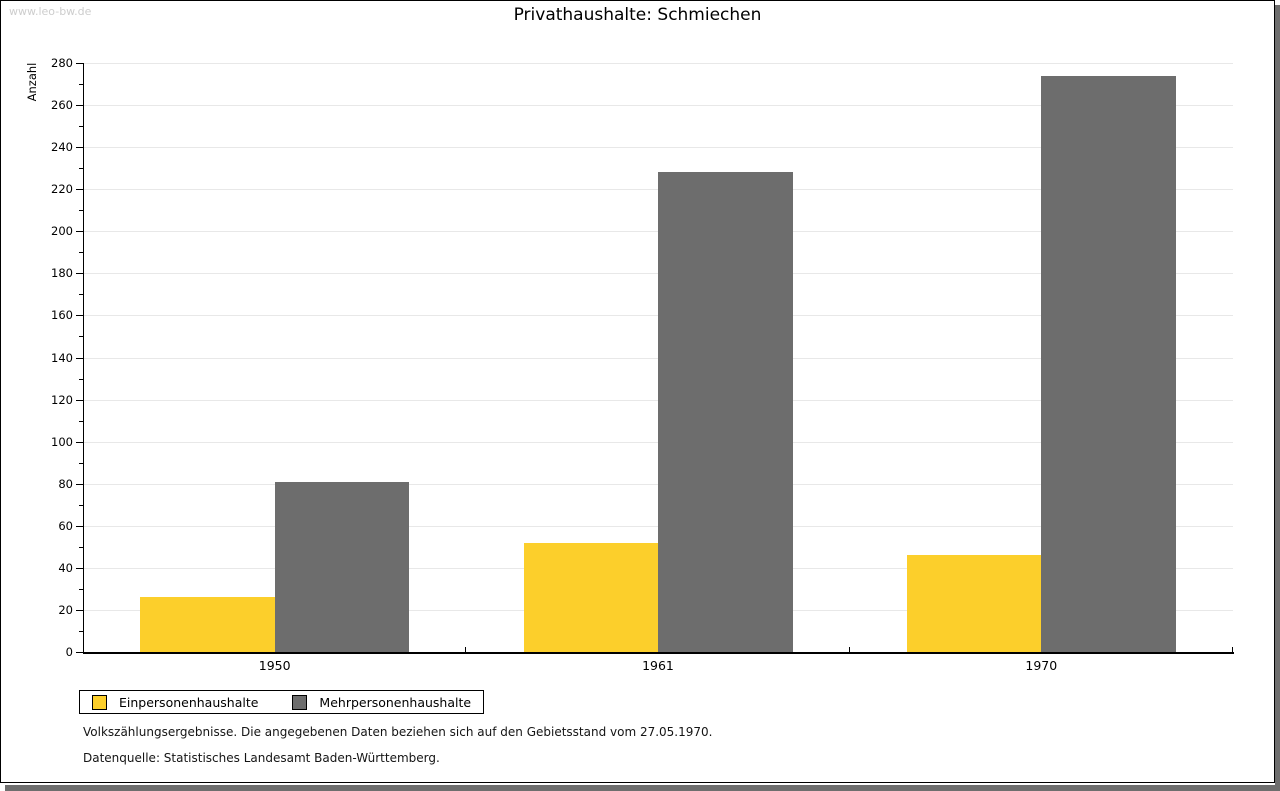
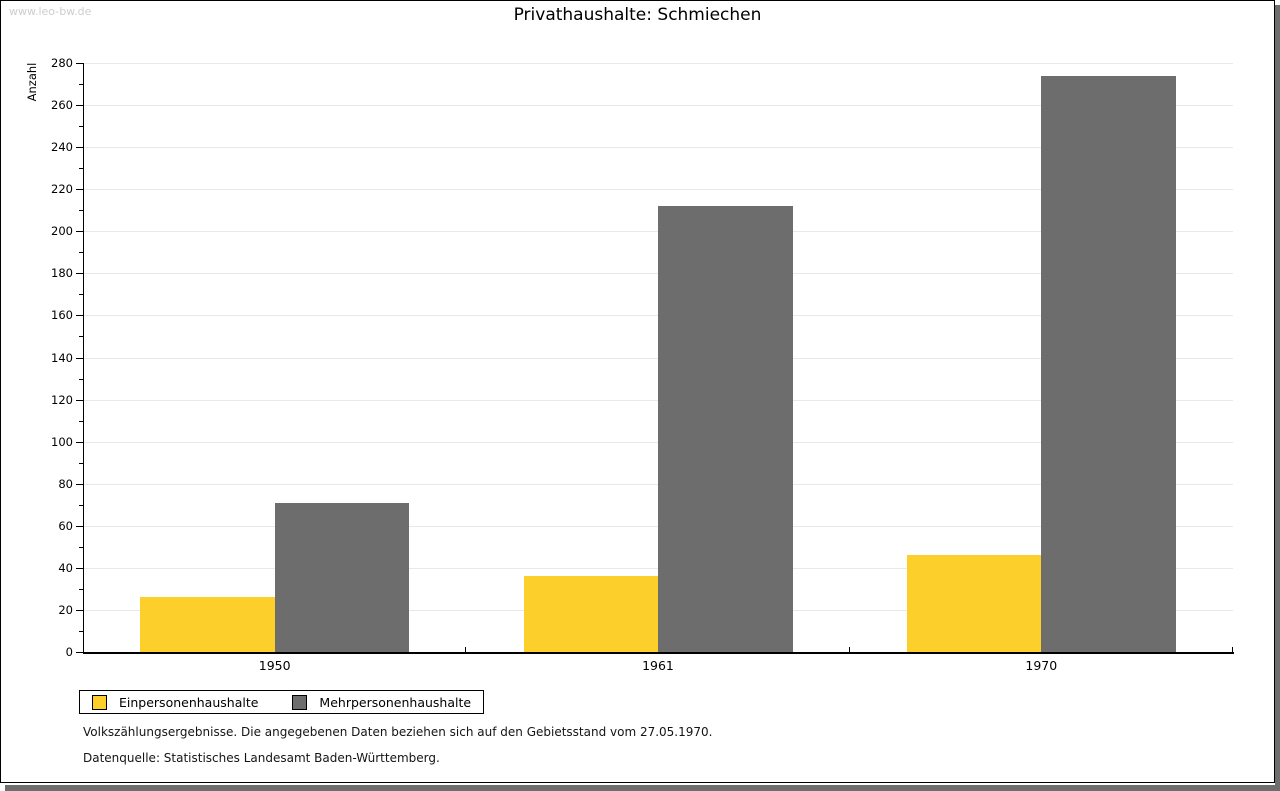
Mehrpersonenhaushalte/1950: 81 -> 71
Einpersonenhaushalte/1961: 52 -> 36
Mehrpersonenhaushalte/1961: 228 -> 212
